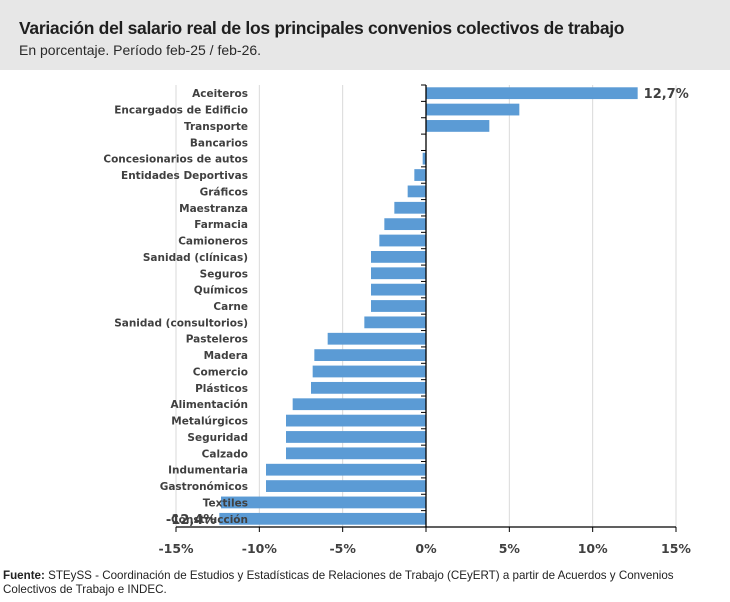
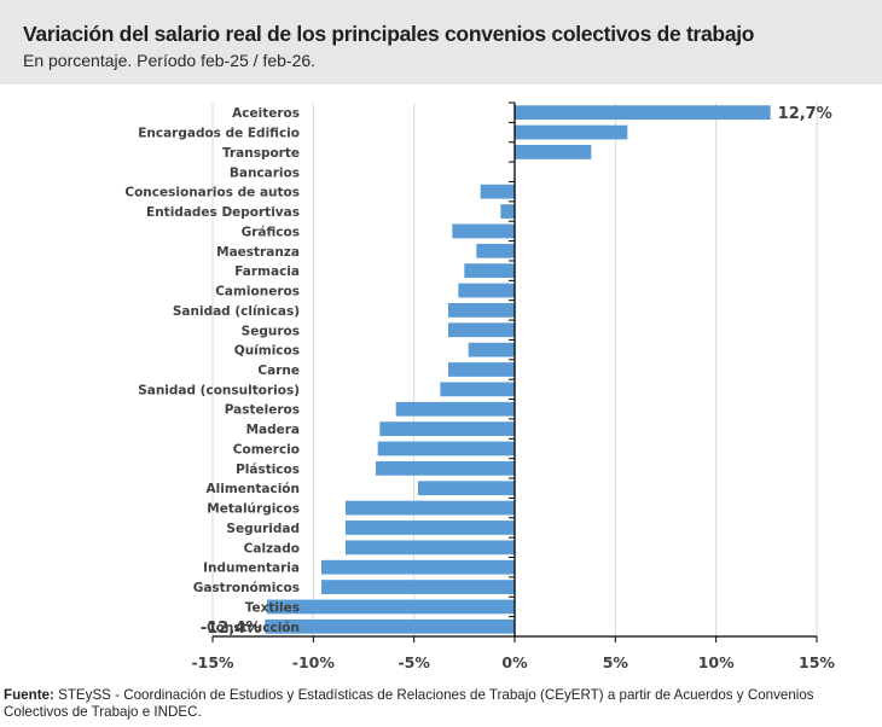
Concesionarios de autos: -0.2% -> -1.7%
Gráficos: -1.1% -> -3.1%
Químicos: -3.3% -> -2.3%
Alimentación: -8.0% -> -4.8%
